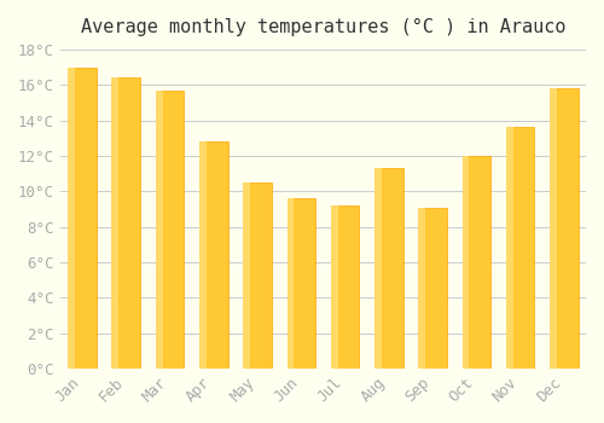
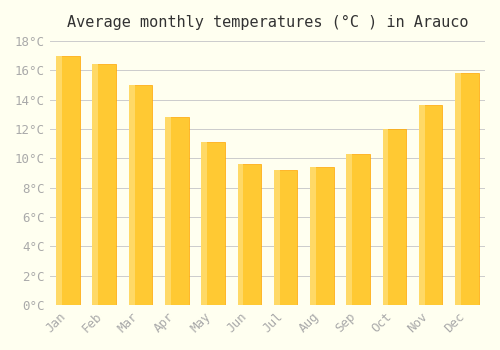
Mar: 15.7°C -> 15.0°C
May: 10.5°C -> 11.1°C
Aug: 11.3°C -> 9.4°C
Sep: 9.1°C -> 10.3°C
